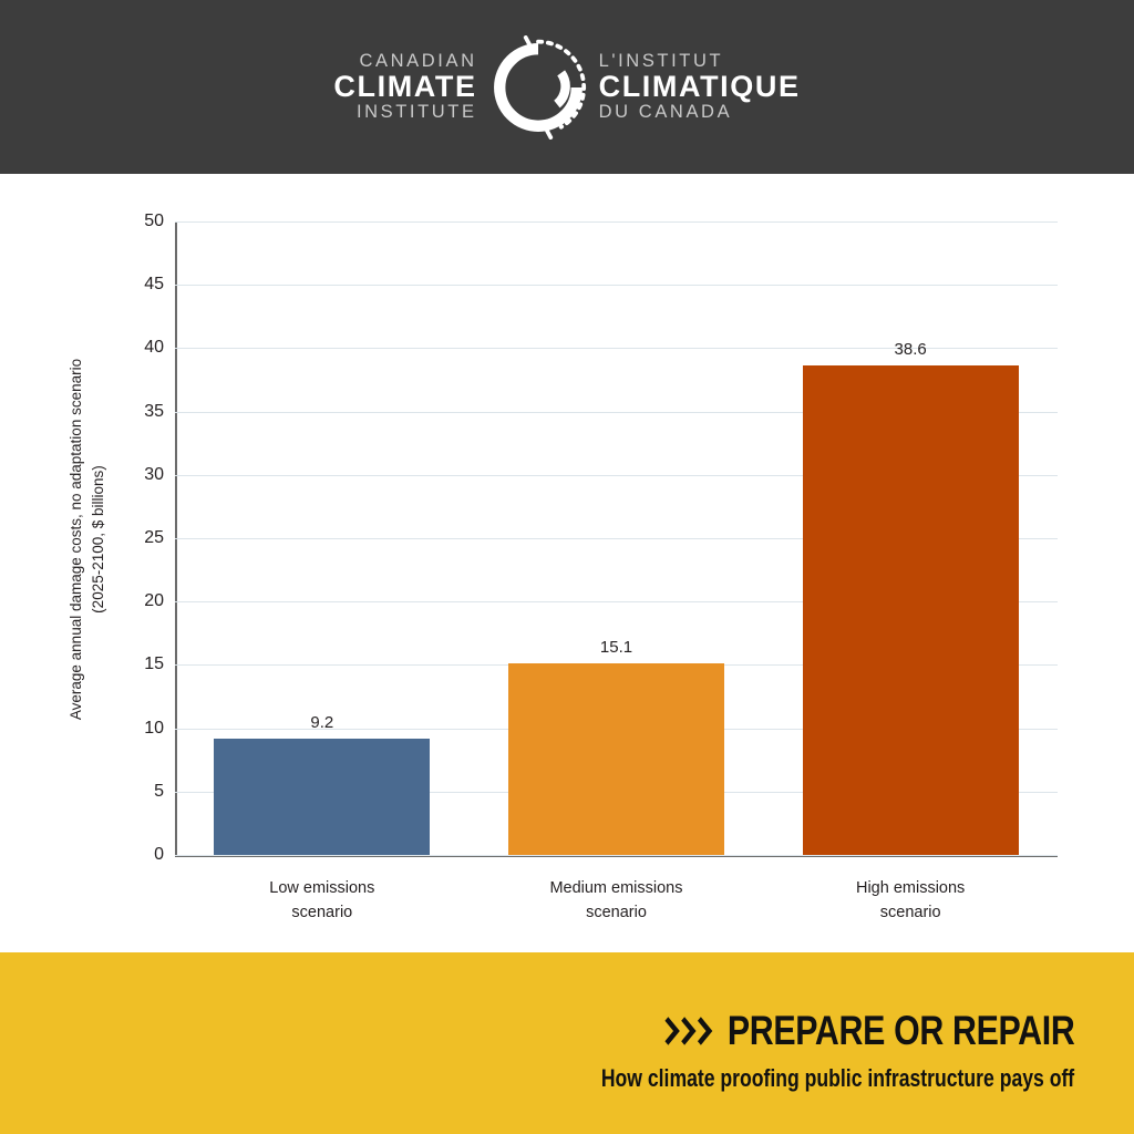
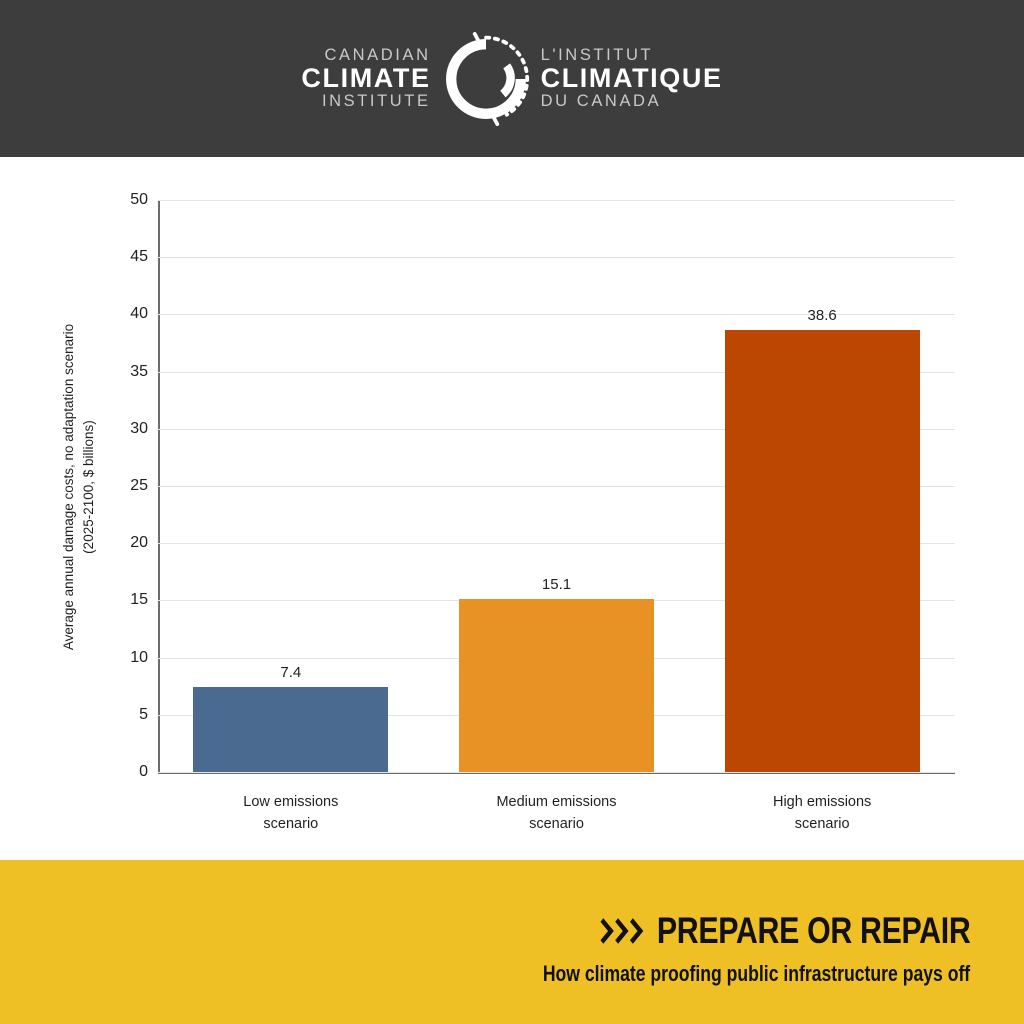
Low emissions scenario: 9.2 -> 7.4
